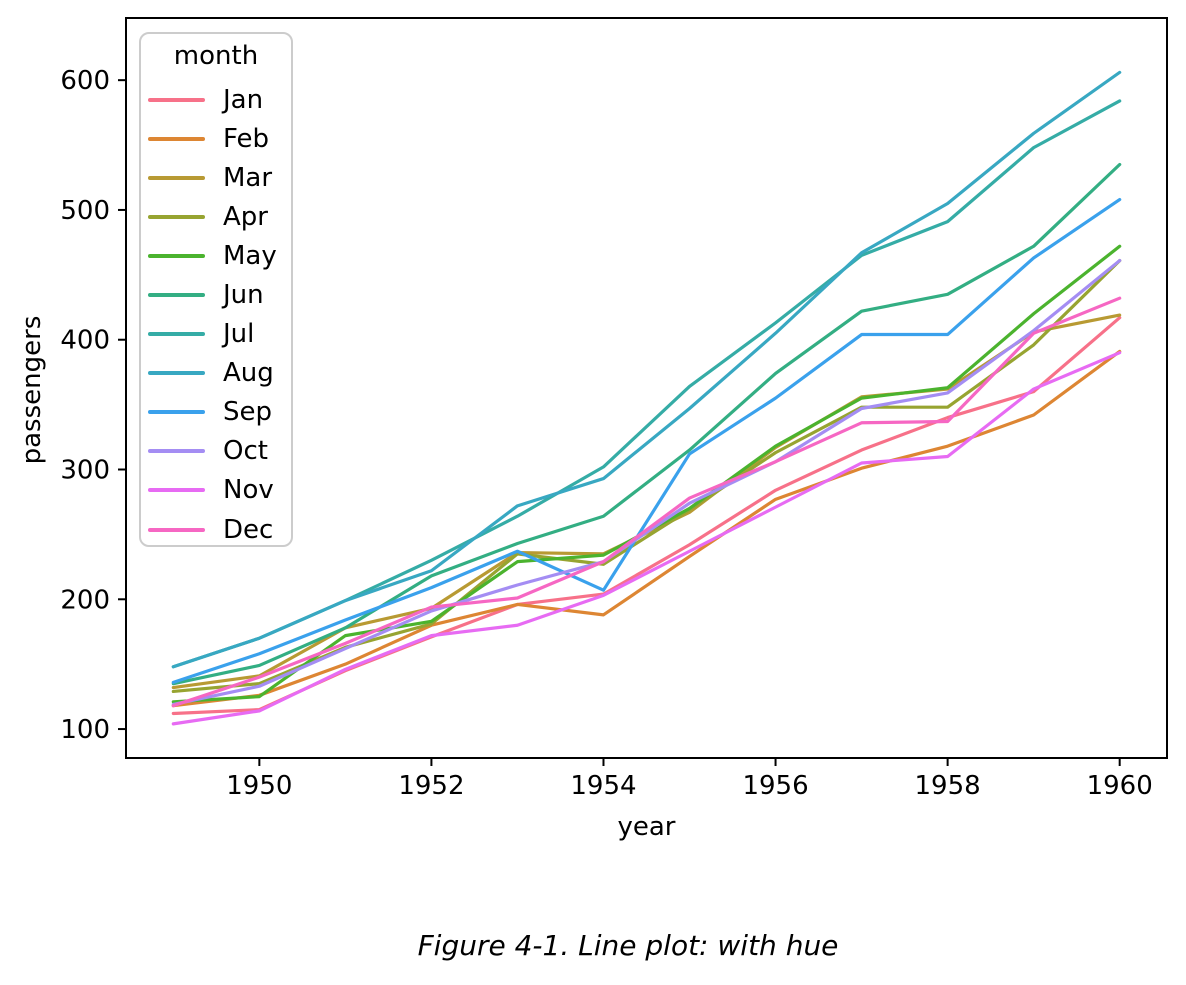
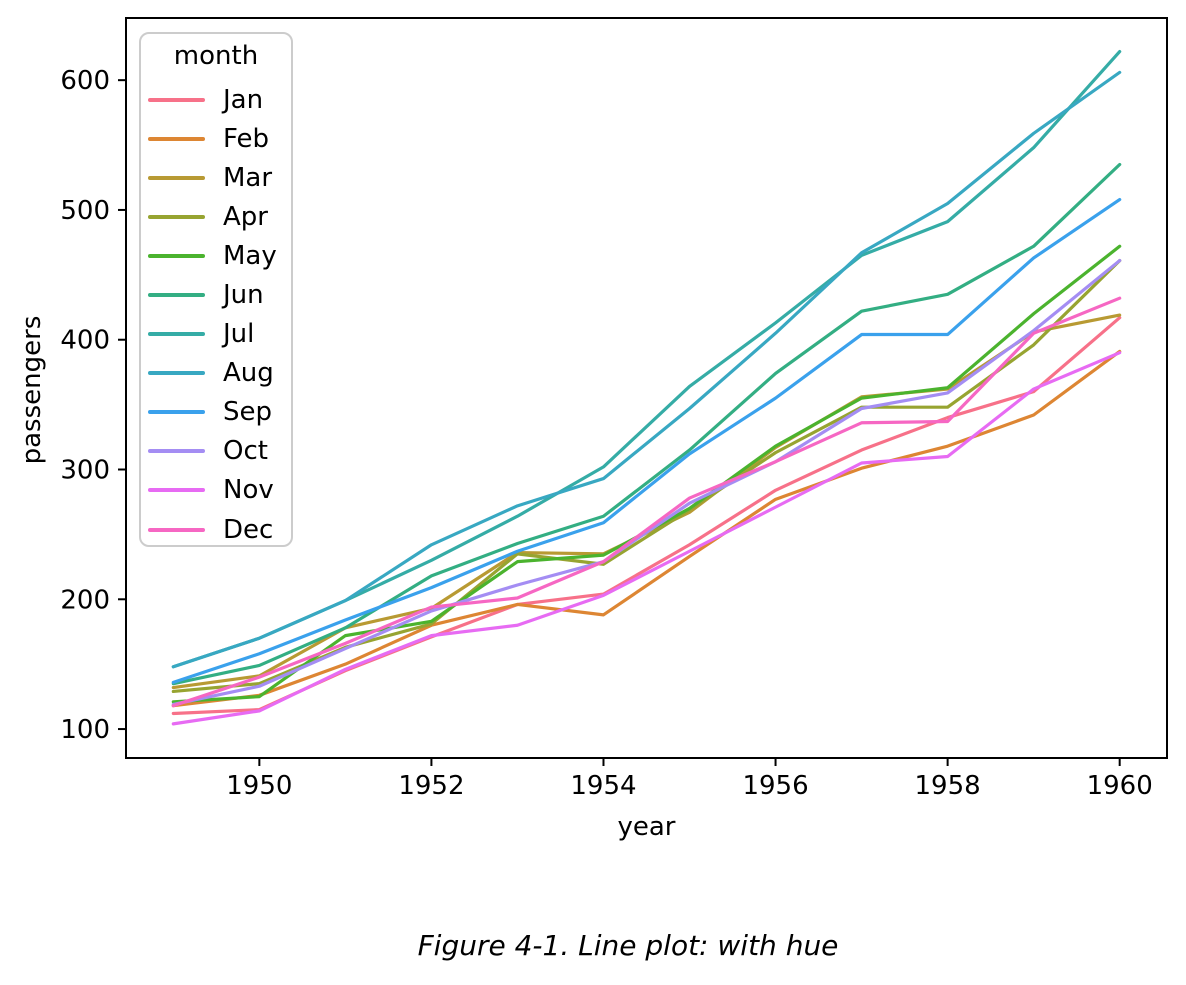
Aug/1952: 222 -> 242
Sep/1954: 207 -> 259
Jul/1960: 584 -> 622
